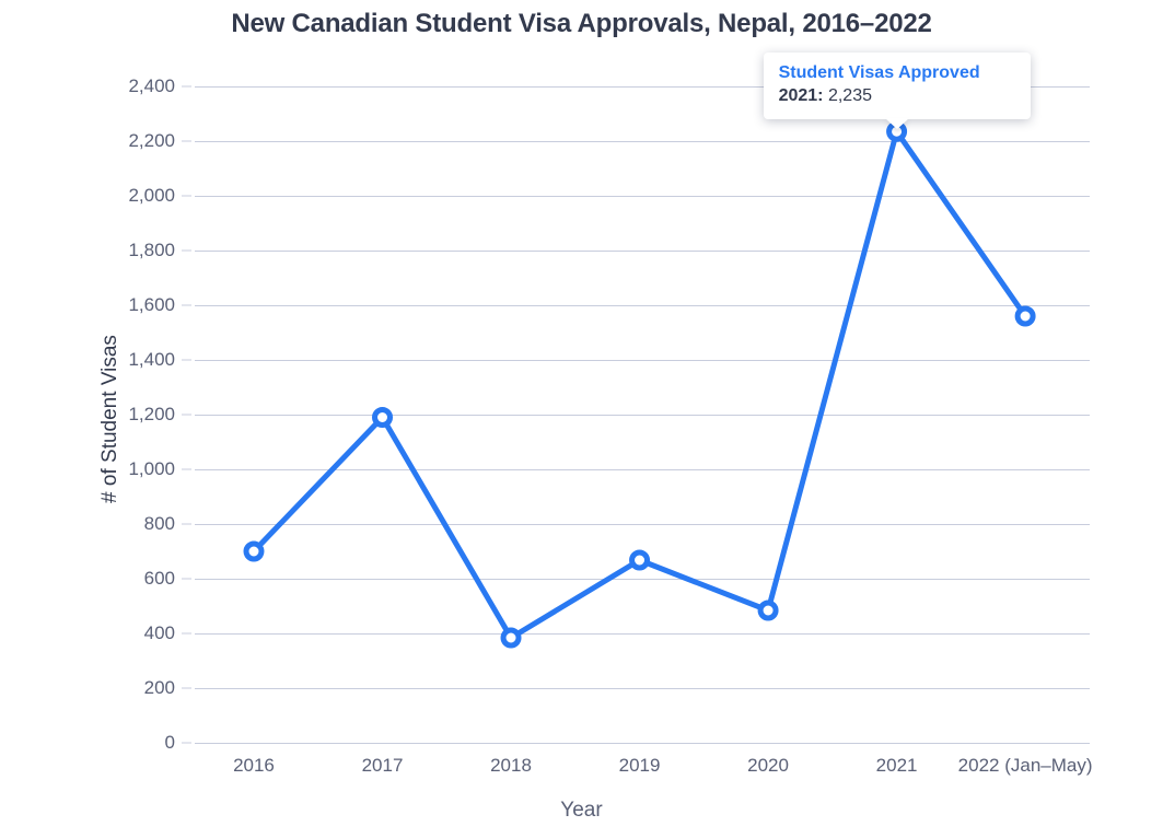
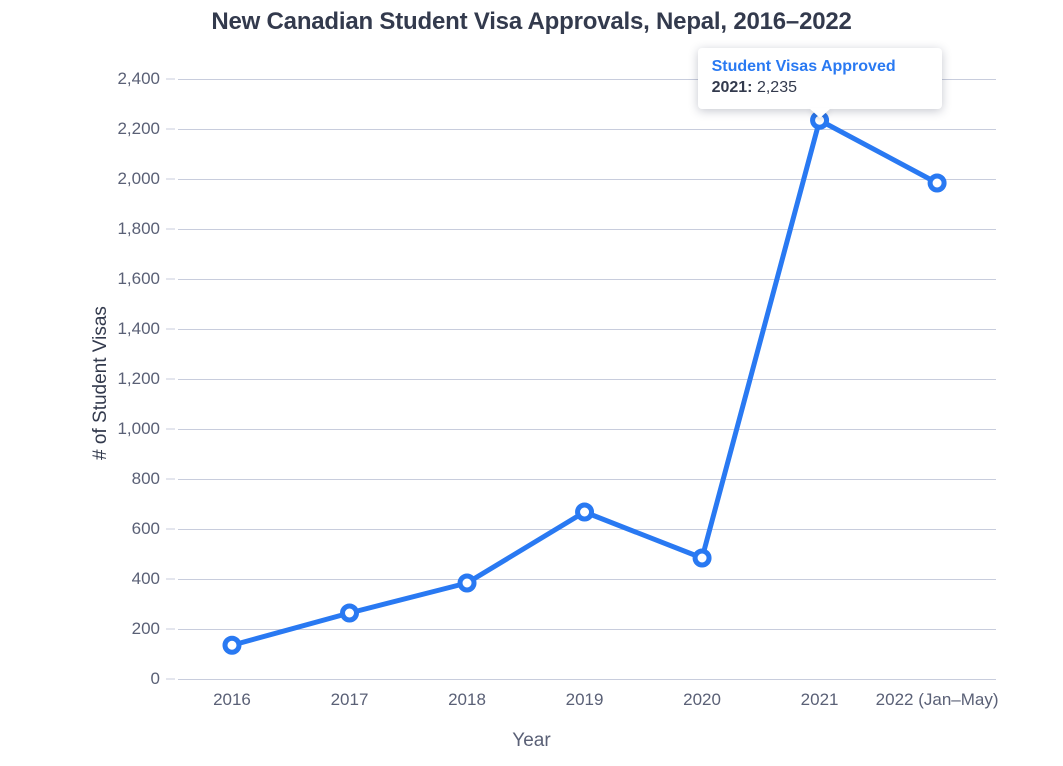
2016: 700 -> 140
2017: 1190 -> 260
2022 (Jan–May): 1560 -> 1980
